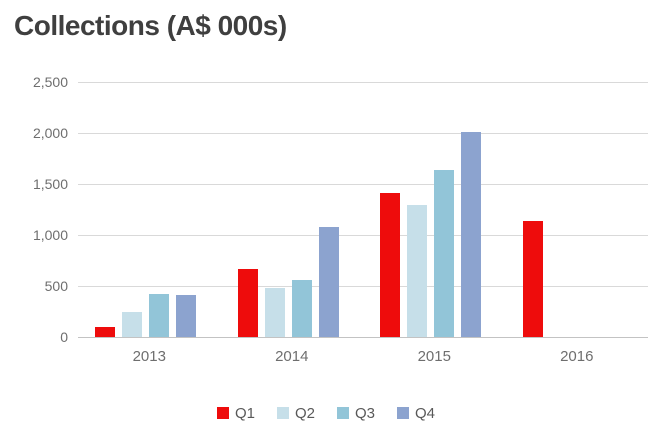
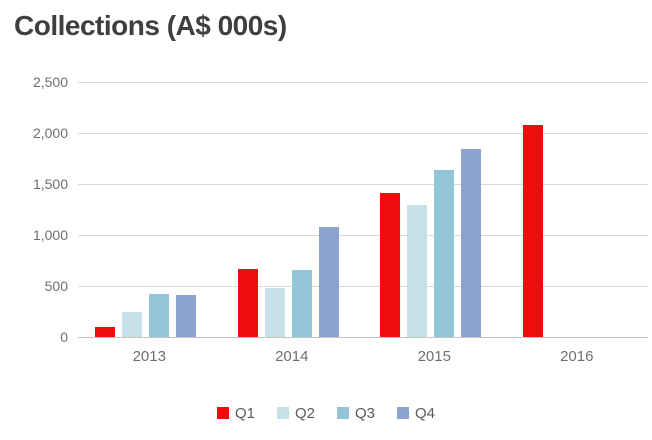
Q3/2014: 560 -> 660
Q4/2015: 2010 -> 1840
Q1/2016: 1140 -> 2080
